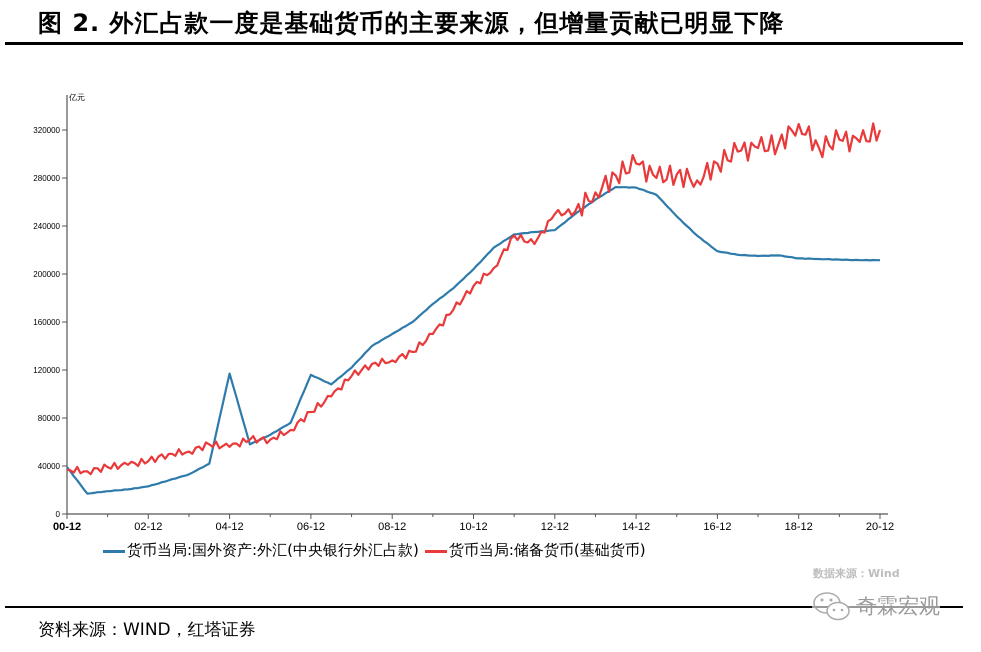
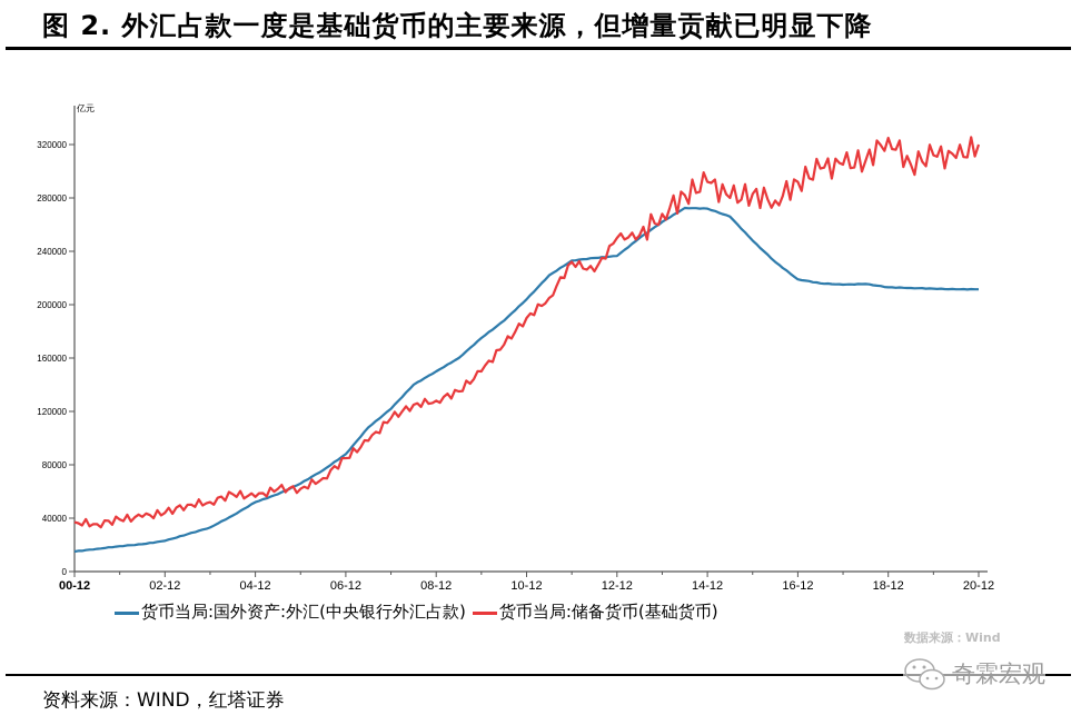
货币当局:国外资产:外汇(中央银行外汇占款)/00-12: 39000 -> 15000
货币当局:国外资产:外汇(中央银行外汇占款)/04-12: 117000 -> 52000
货币当局:国外资产:外汇(中央银行外汇占款)/06-12: 116000 -> 88000
